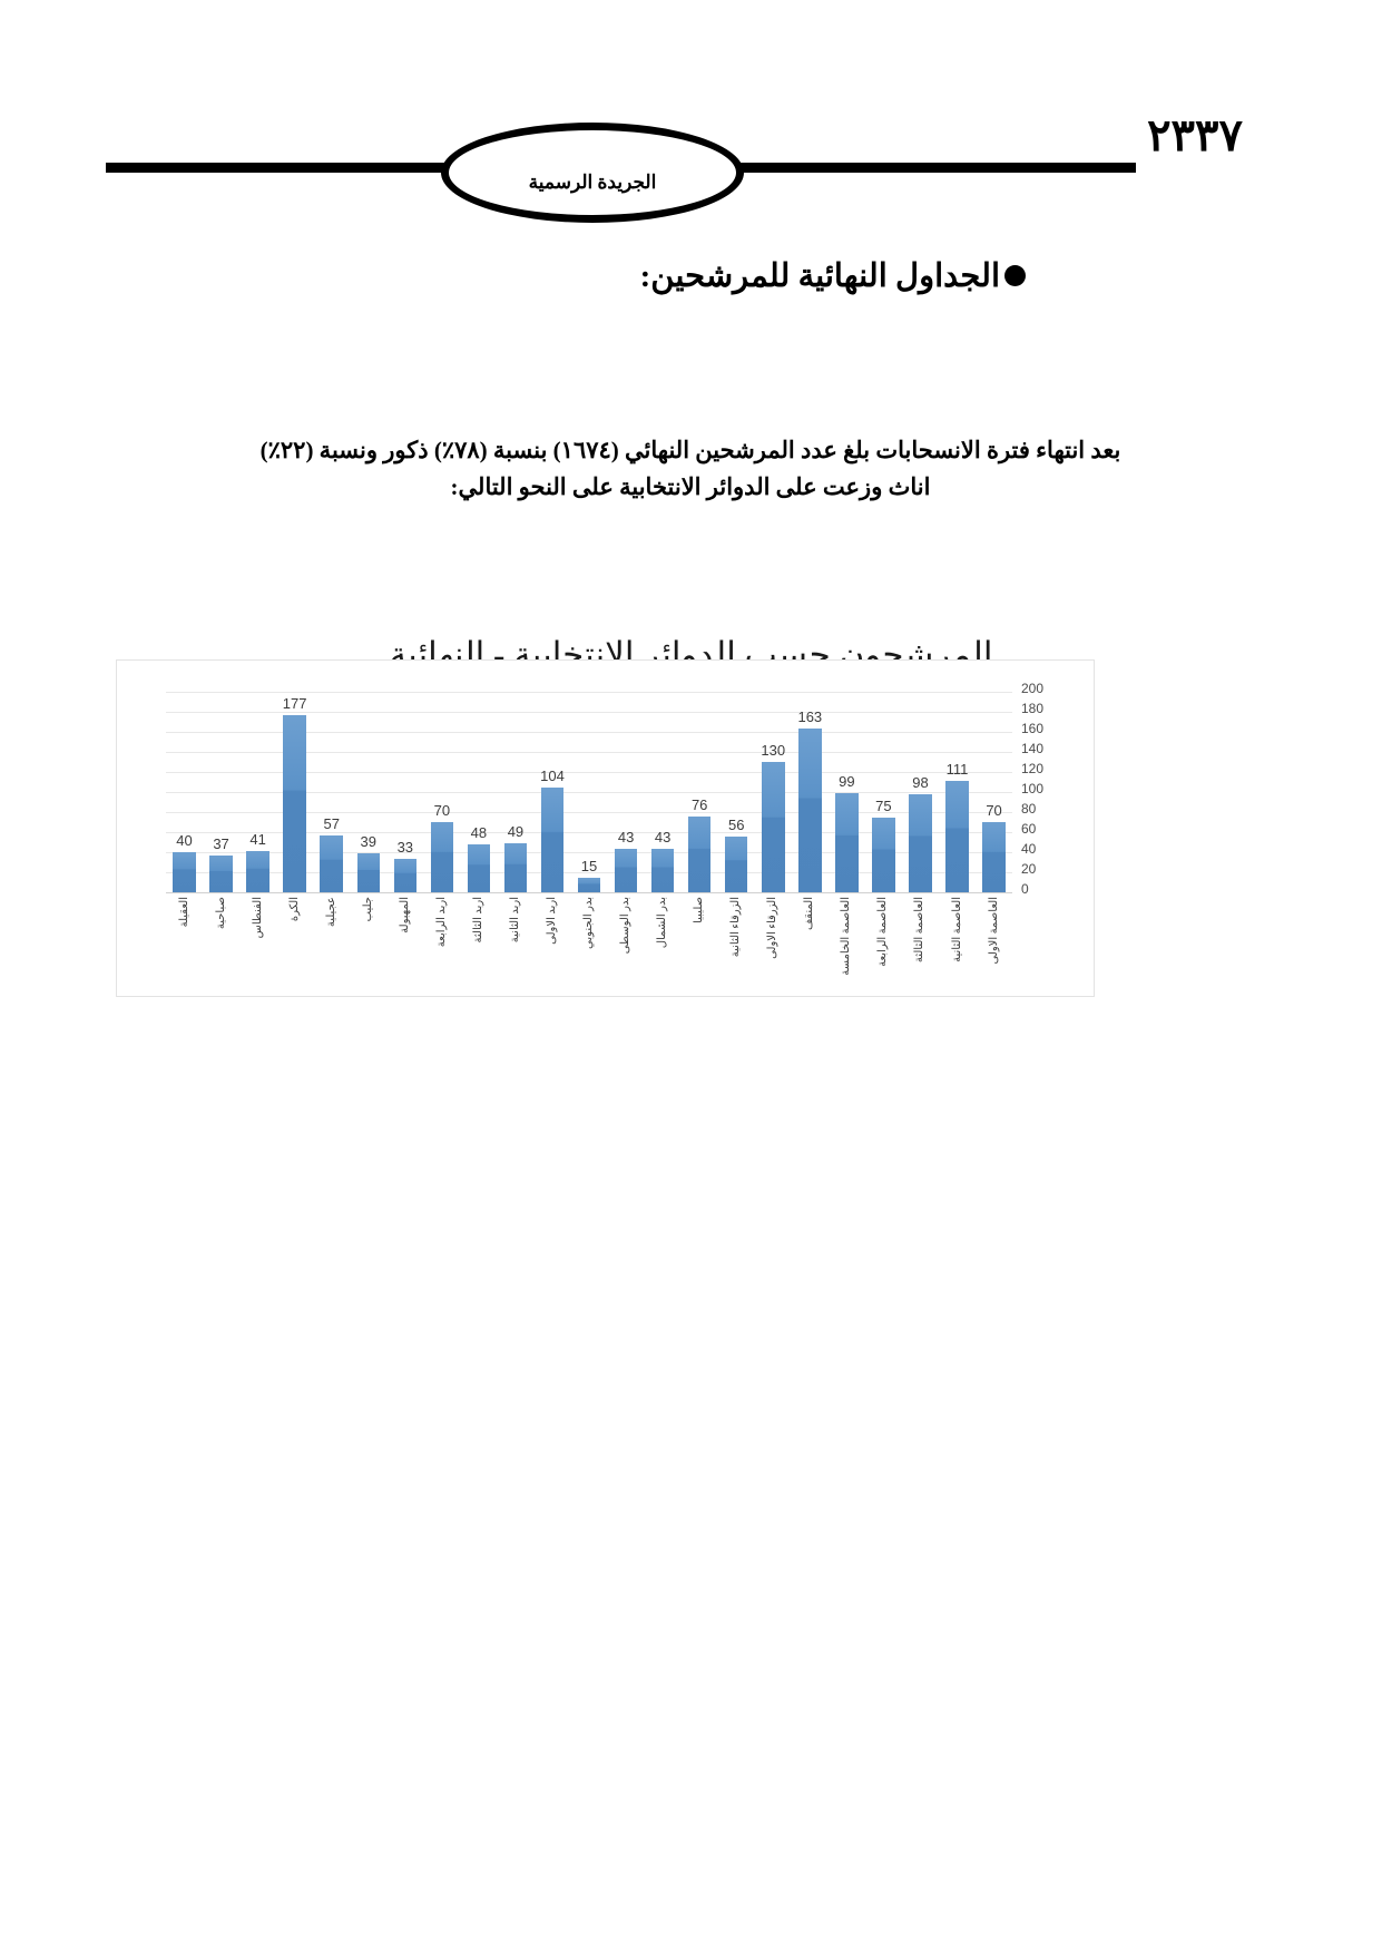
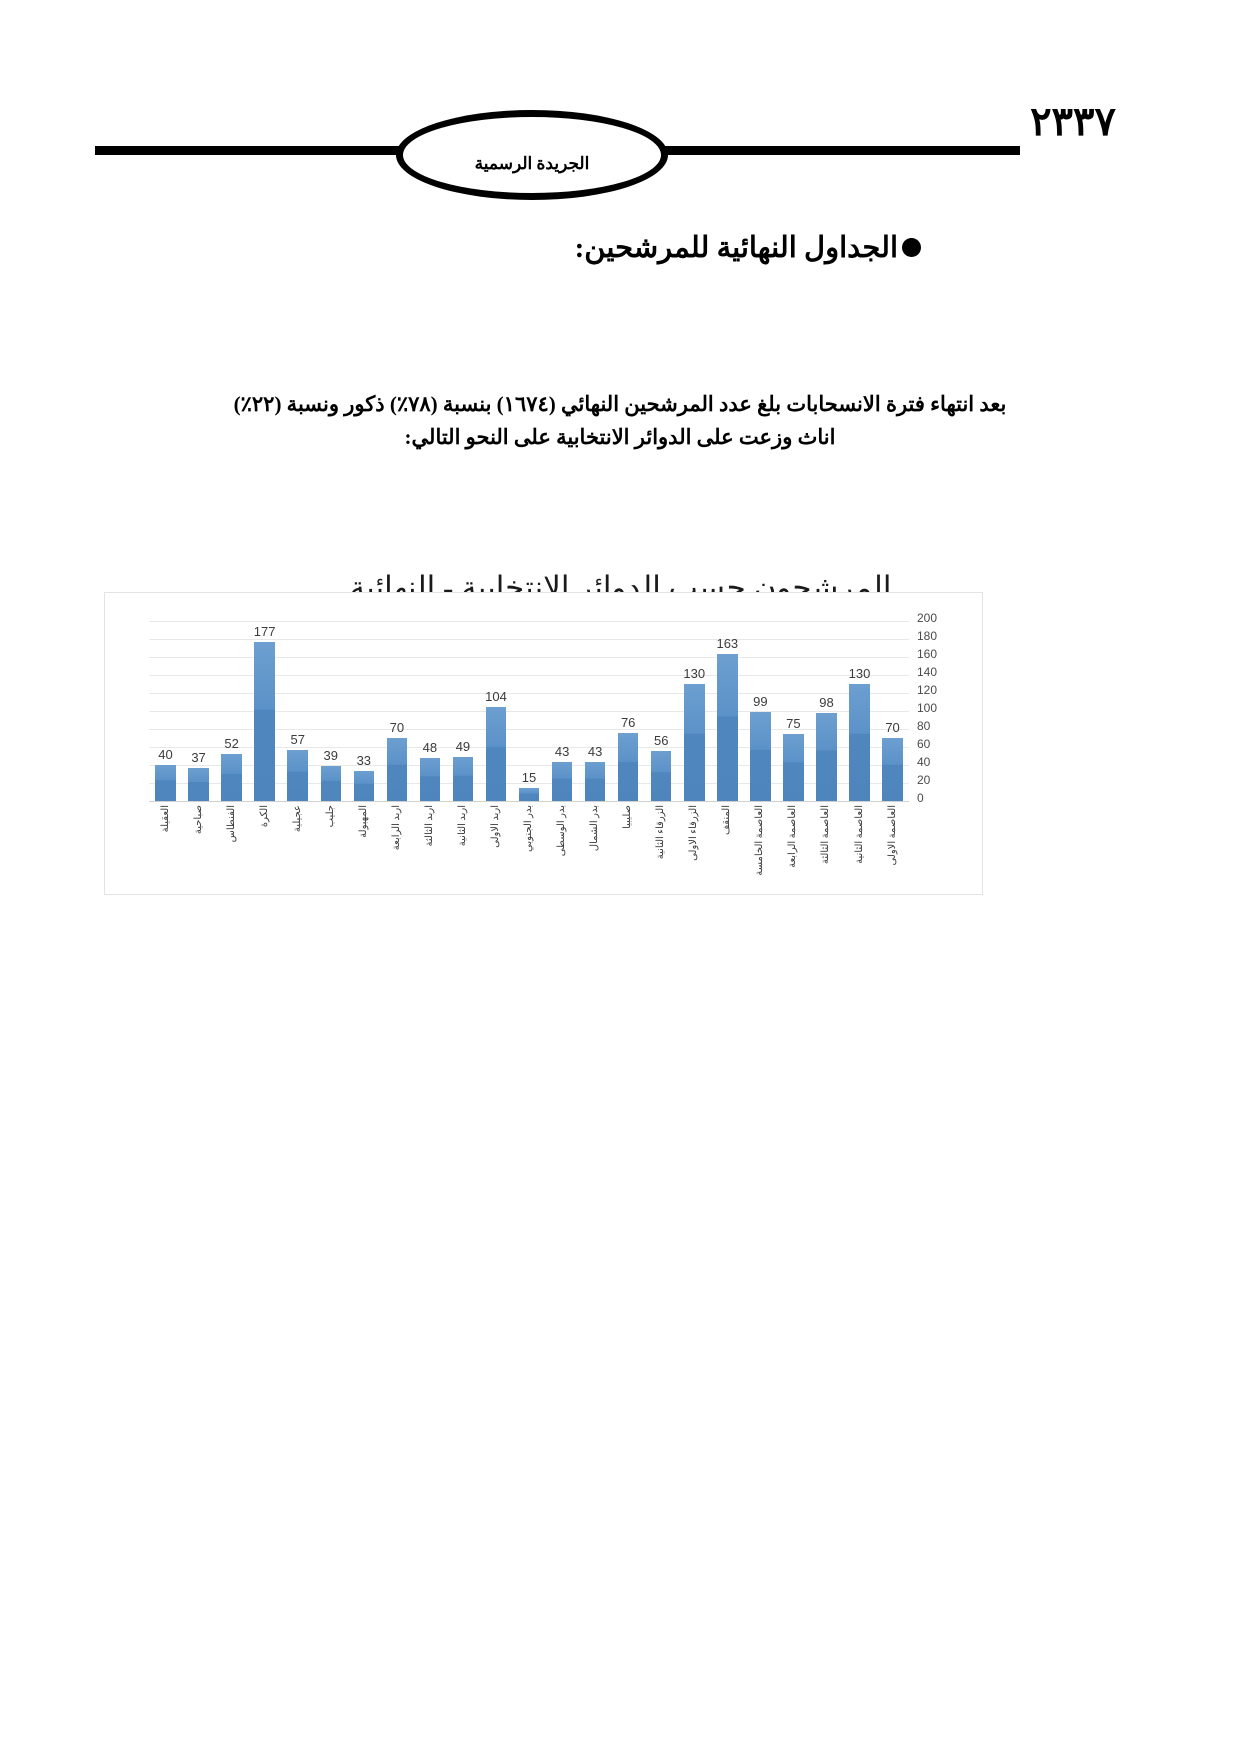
الفنطاس: 41 -> 52
العاصمة الثانية: 111 -> 130
